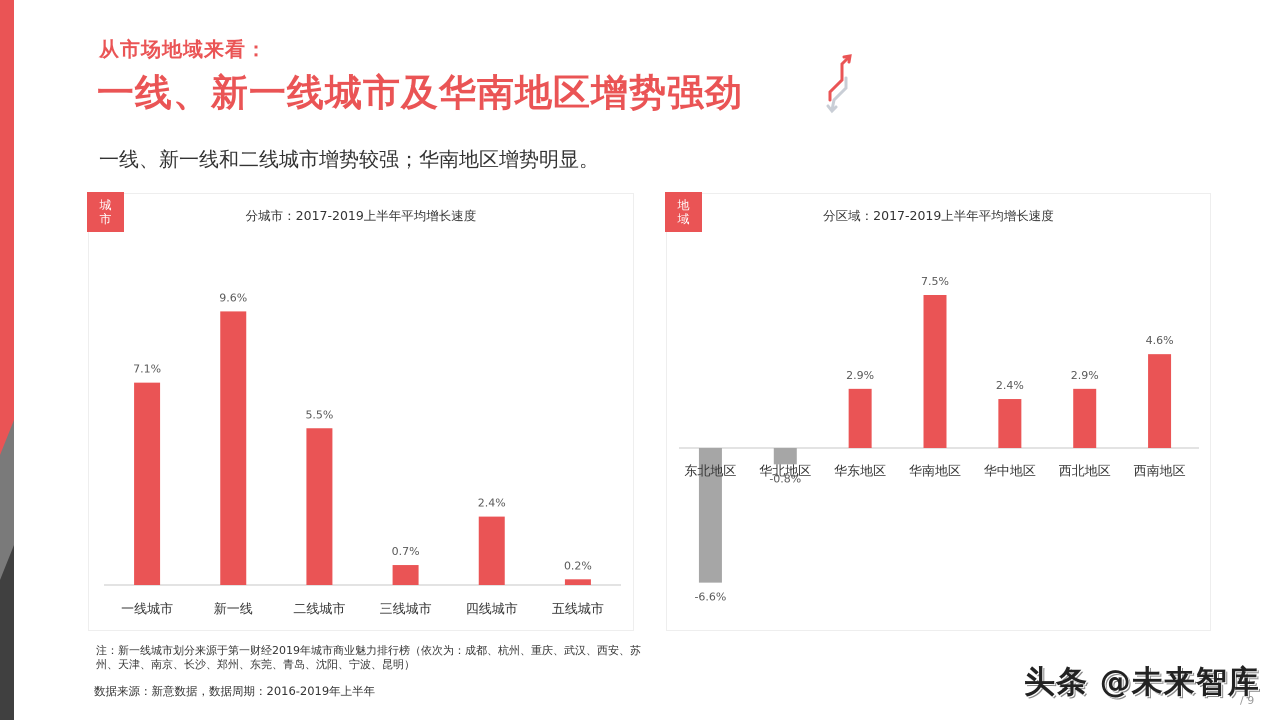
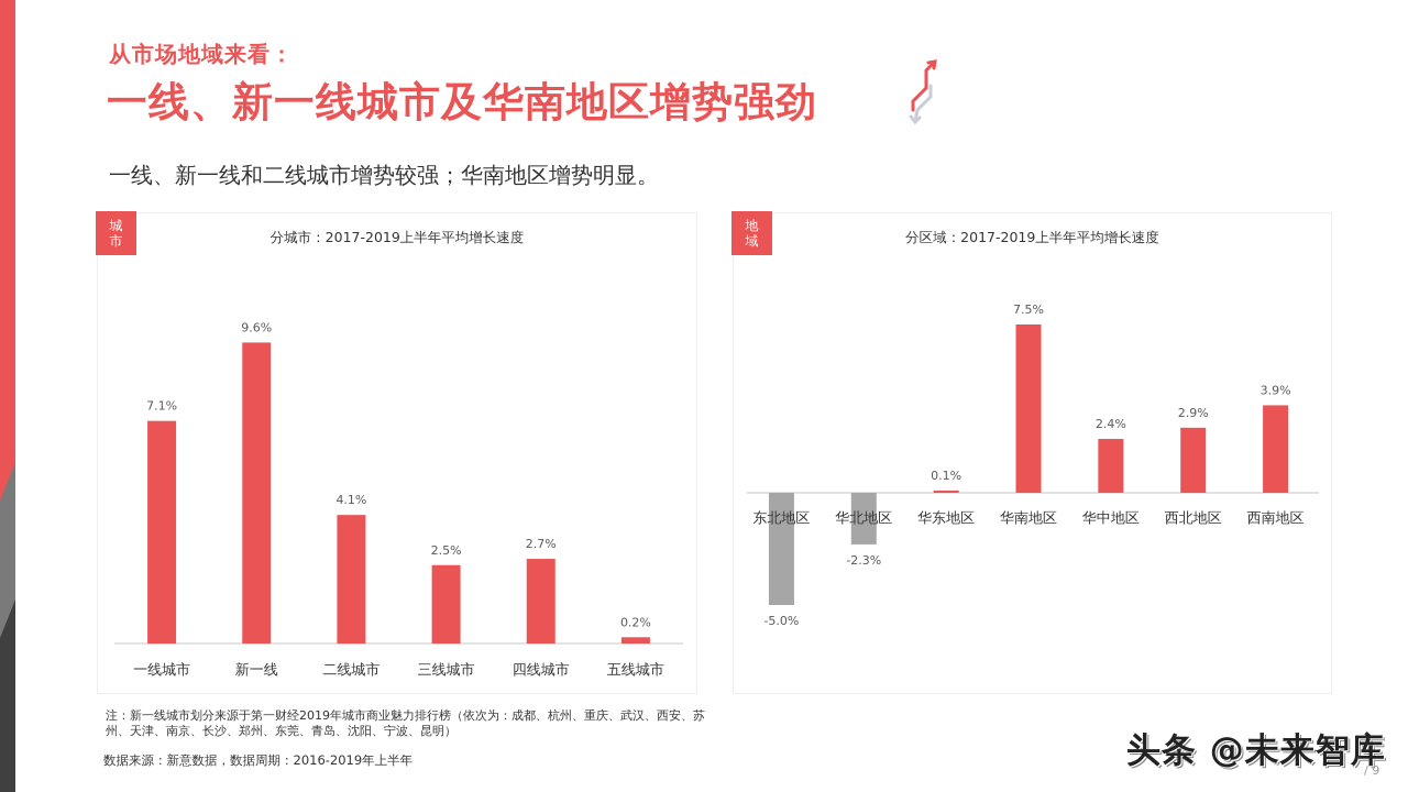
分城市：2017-2019上半年平均增长速度/二线城市: 5.5% -> 4.1%
分城市：2017-2019上半年平均增长速度/三线城市: 0.7% -> 2.5%
分城市：2017-2019上半年平均增长速度/四线城市: 2.4% -> 2.7%
分区域：2017-2019上半年平均增长速度/东北地区: -6.6% -> -5.0%
分区域：2017-2019上半年平均增长速度/华北地区: -0.8% -> -2.3%
分区域：2017-2019上半年平均增长速度/华东地区: 2.9% -> 0.1%
分区域：2017-2019上半年平均增长速度/西南地区: 4.6% -> 3.9%
